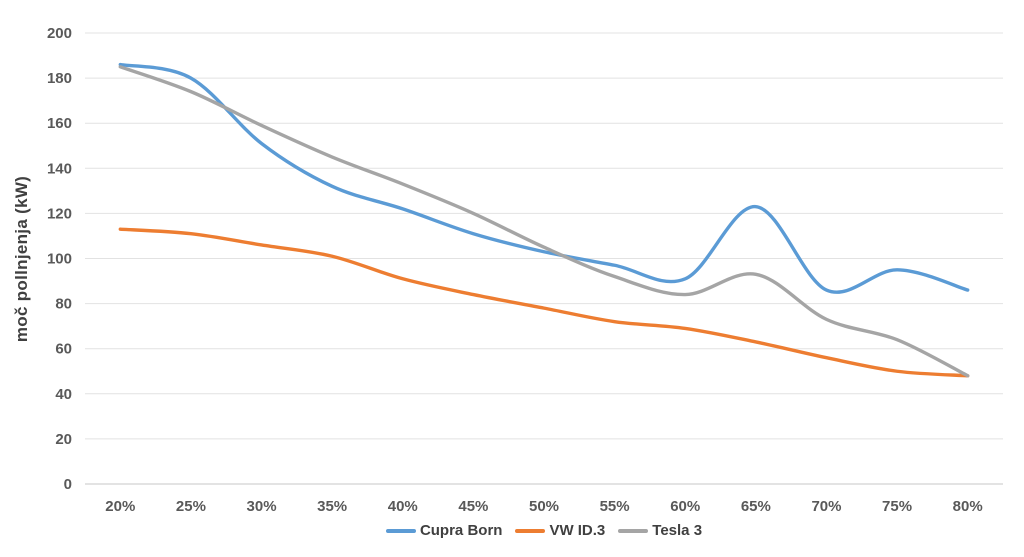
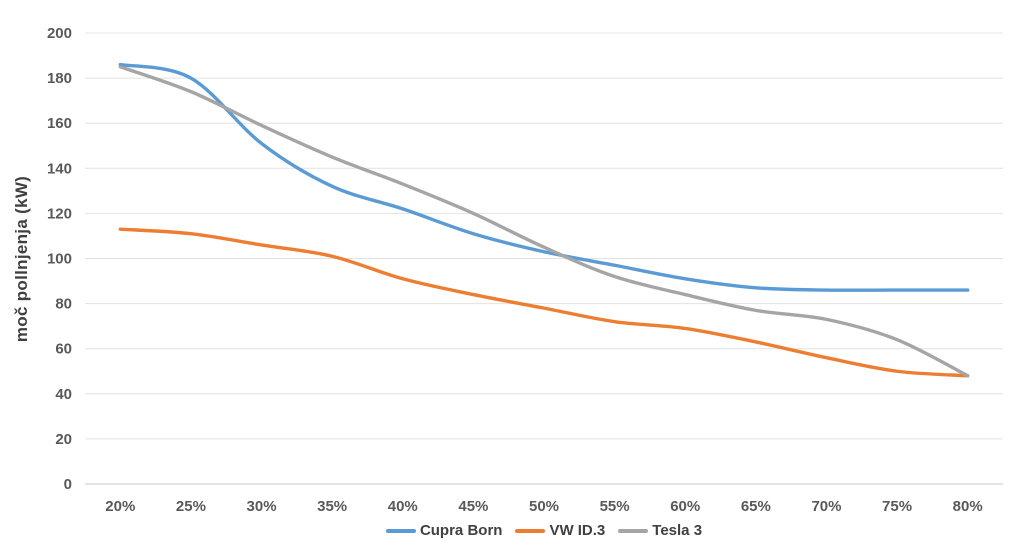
Cupra Born/65%: 123 -> 87
Tesla 3/65%: 93 -> 77
Cupra Born/75%: 95 -> 86
